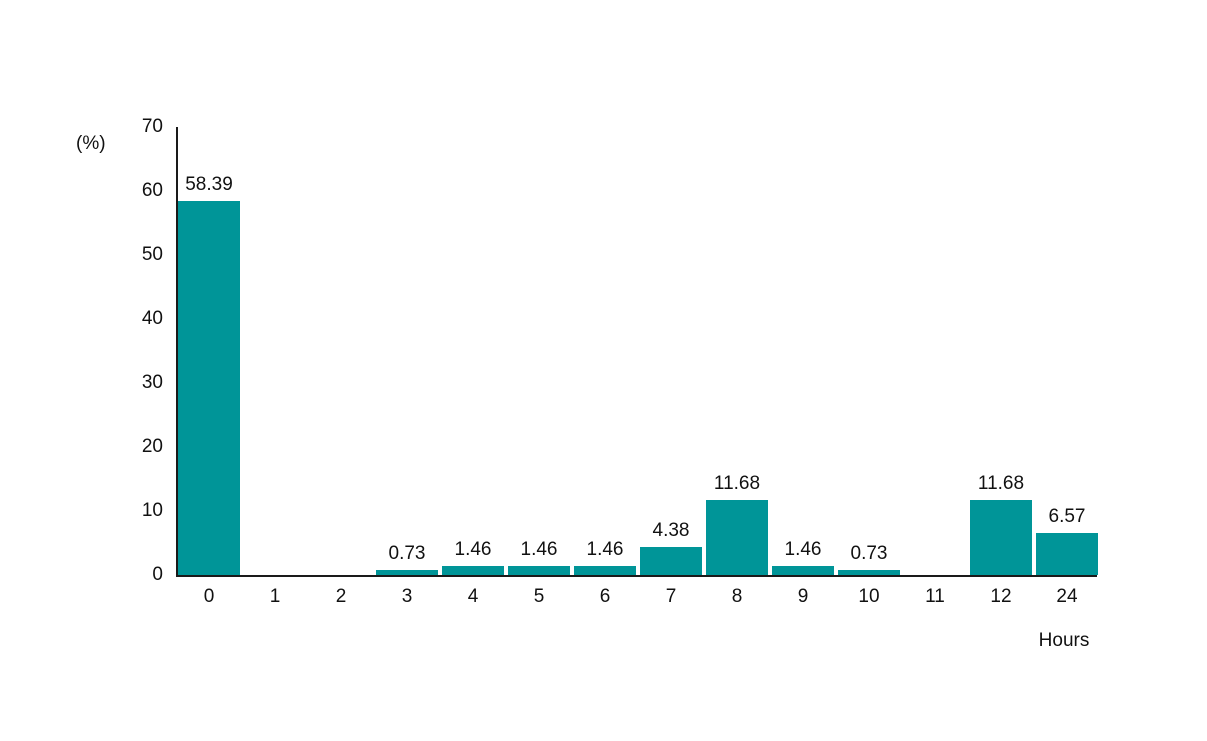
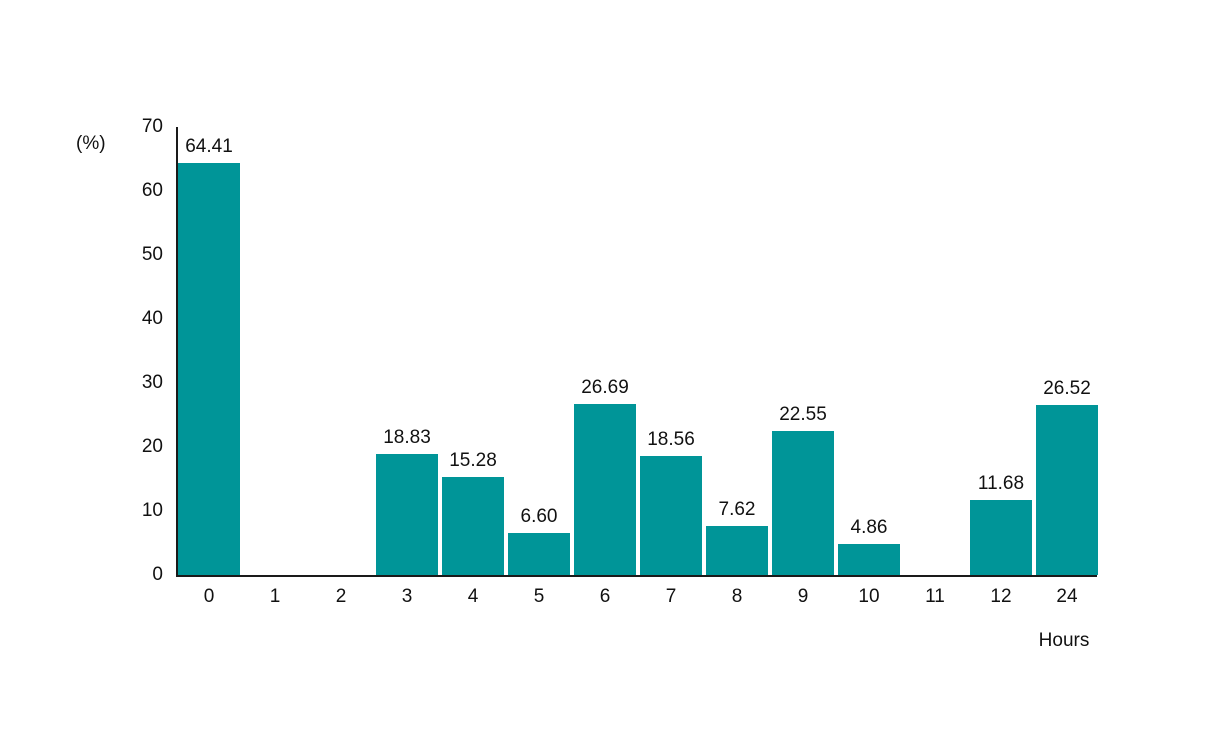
0: 58.39 -> 64.41
3: 0.73 -> 18.83
4: 1.46 -> 15.28
5: 1.46 -> 6.60
6: 1.46 -> 26.69
7: 4.38 -> 18.56
8: 11.68 -> 7.62
9: 1.46 -> 22.55
10: 0.73 -> 4.86
24: 6.57 -> 26.52
